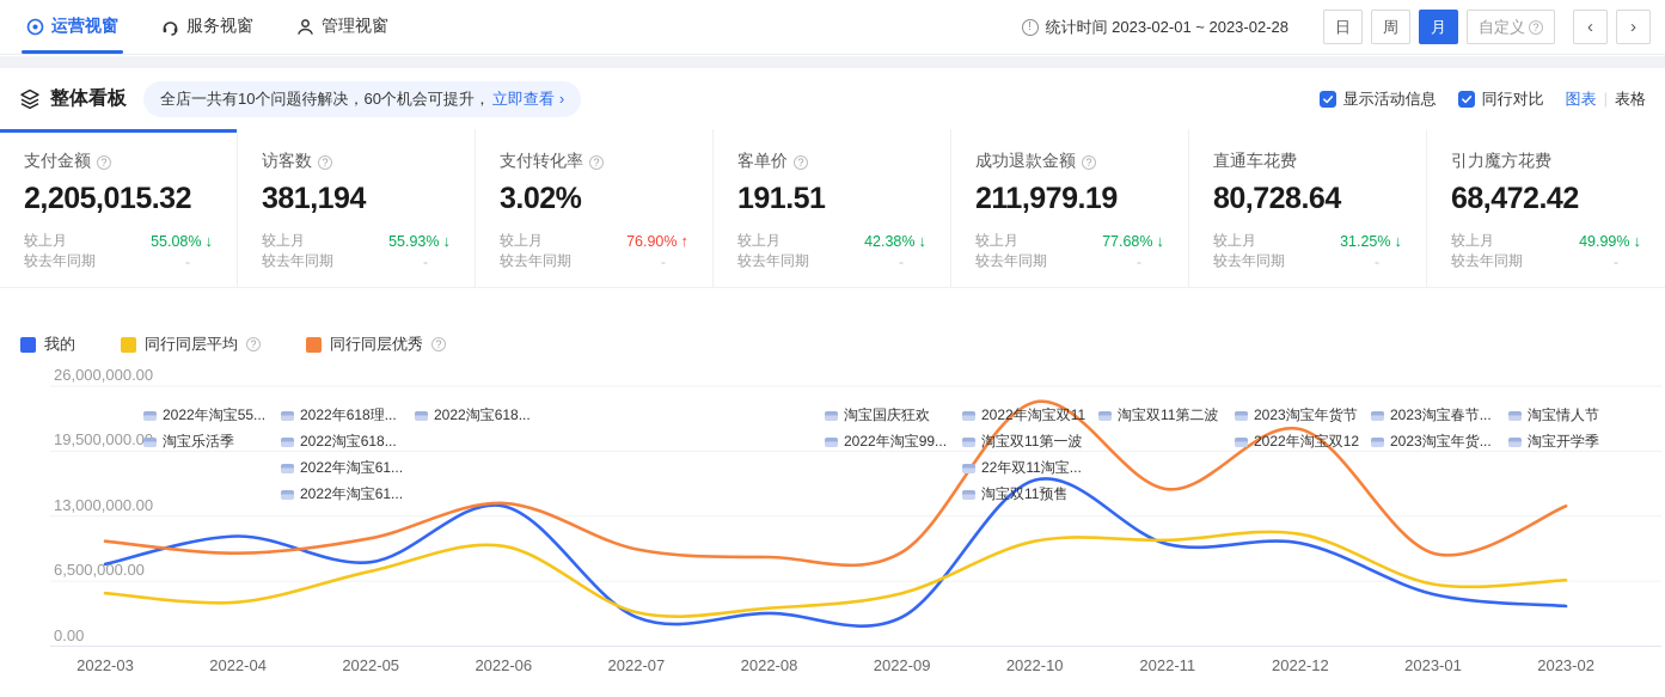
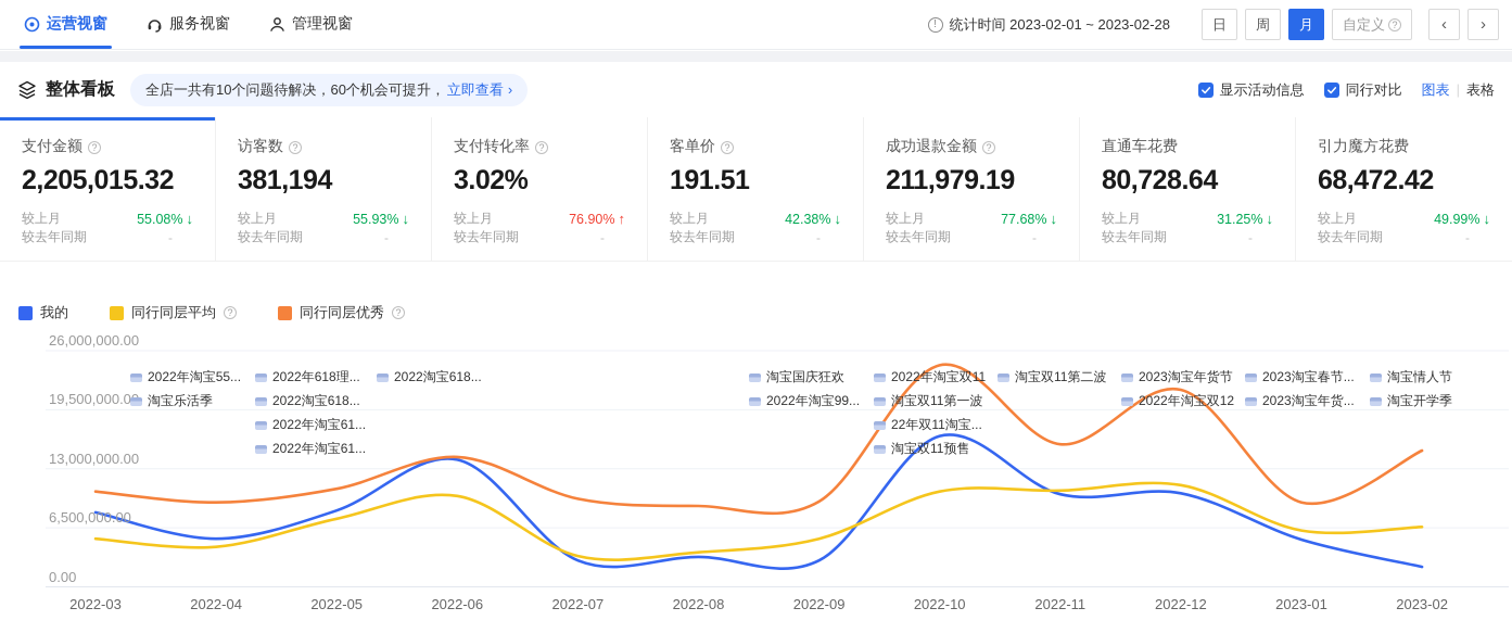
我的/2022-04: 11000000 -> 5000000
我的/2023-02: 4000000 -> 2000000
同行同层优秀/2023-02: 14000000 -> 15000000
